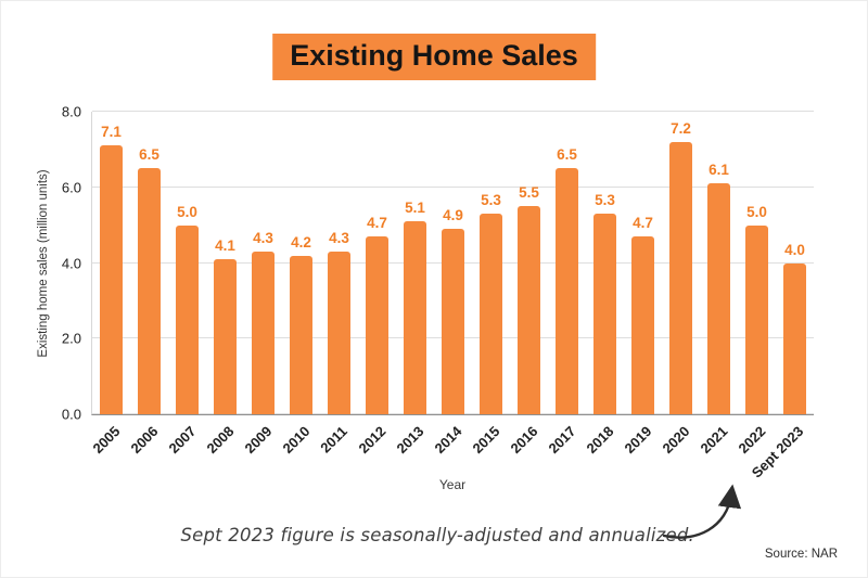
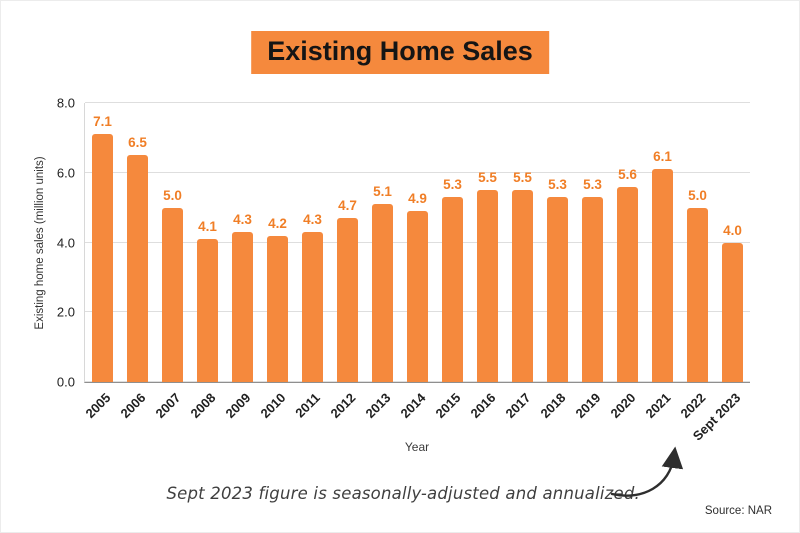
2017: 6.5 -> 5.5
2019: 4.7 -> 5.3
2020: 7.2 -> 5.6
